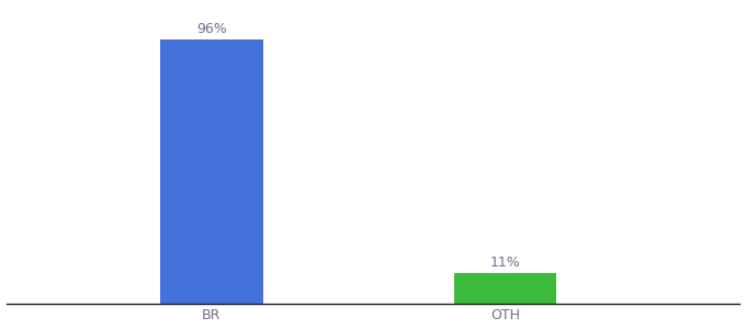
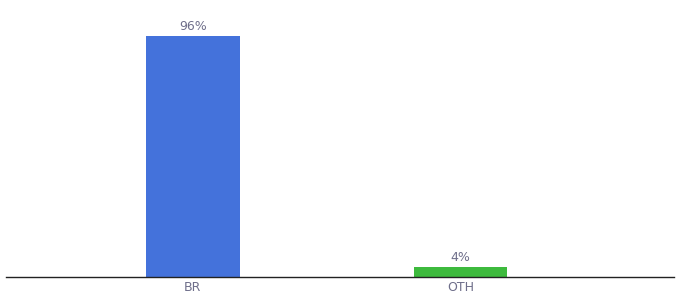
OTH: 11% -> 4%
